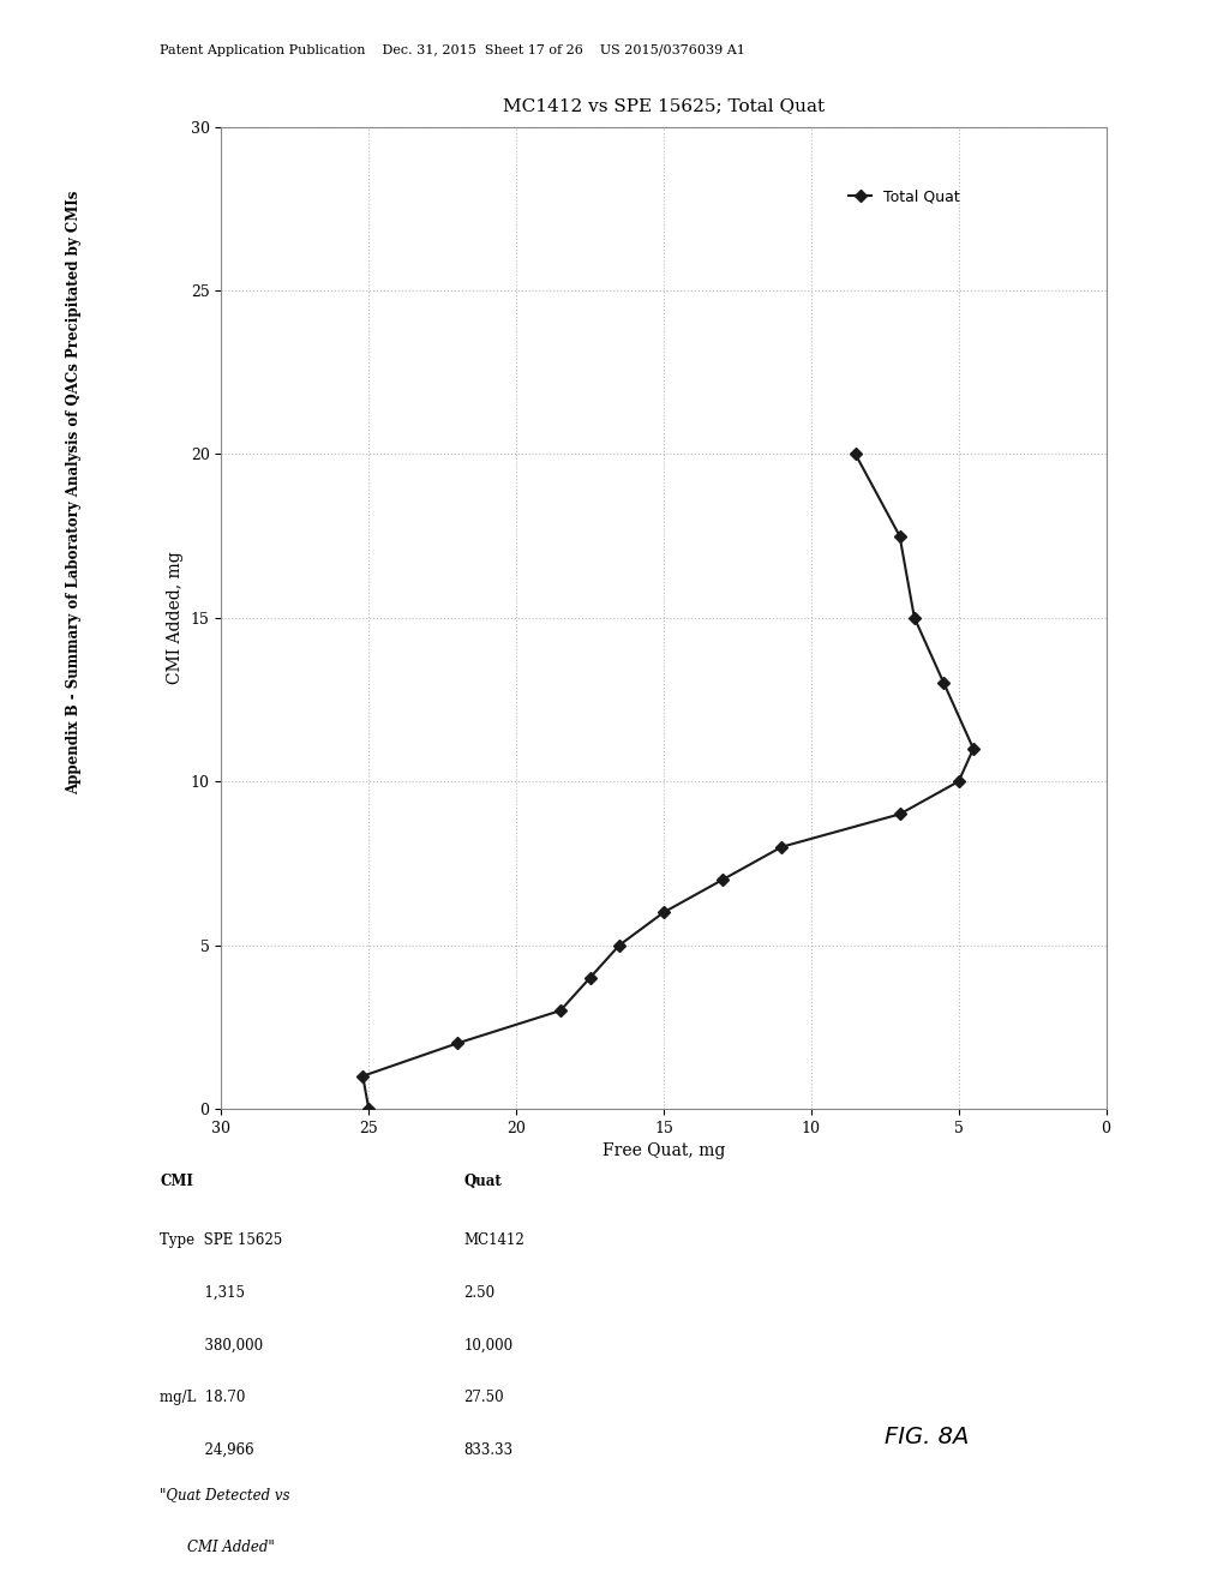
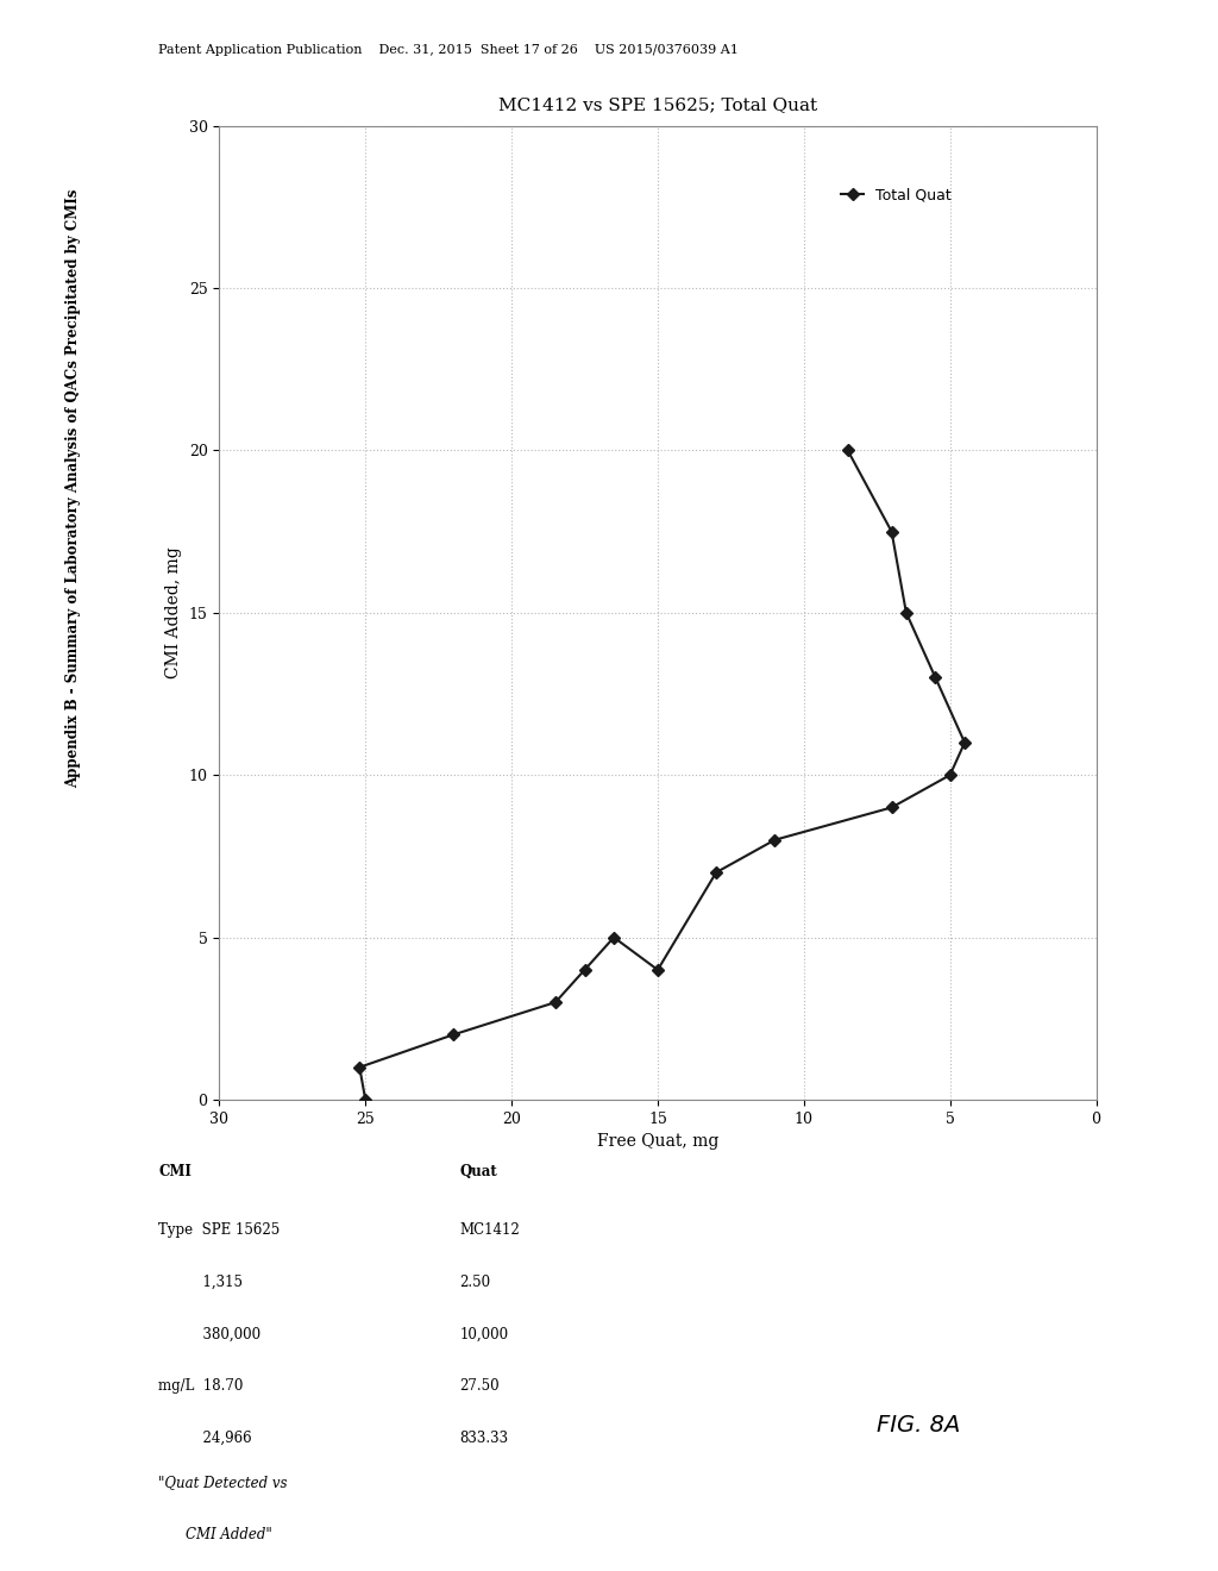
15: 6.0 -> 4.0
